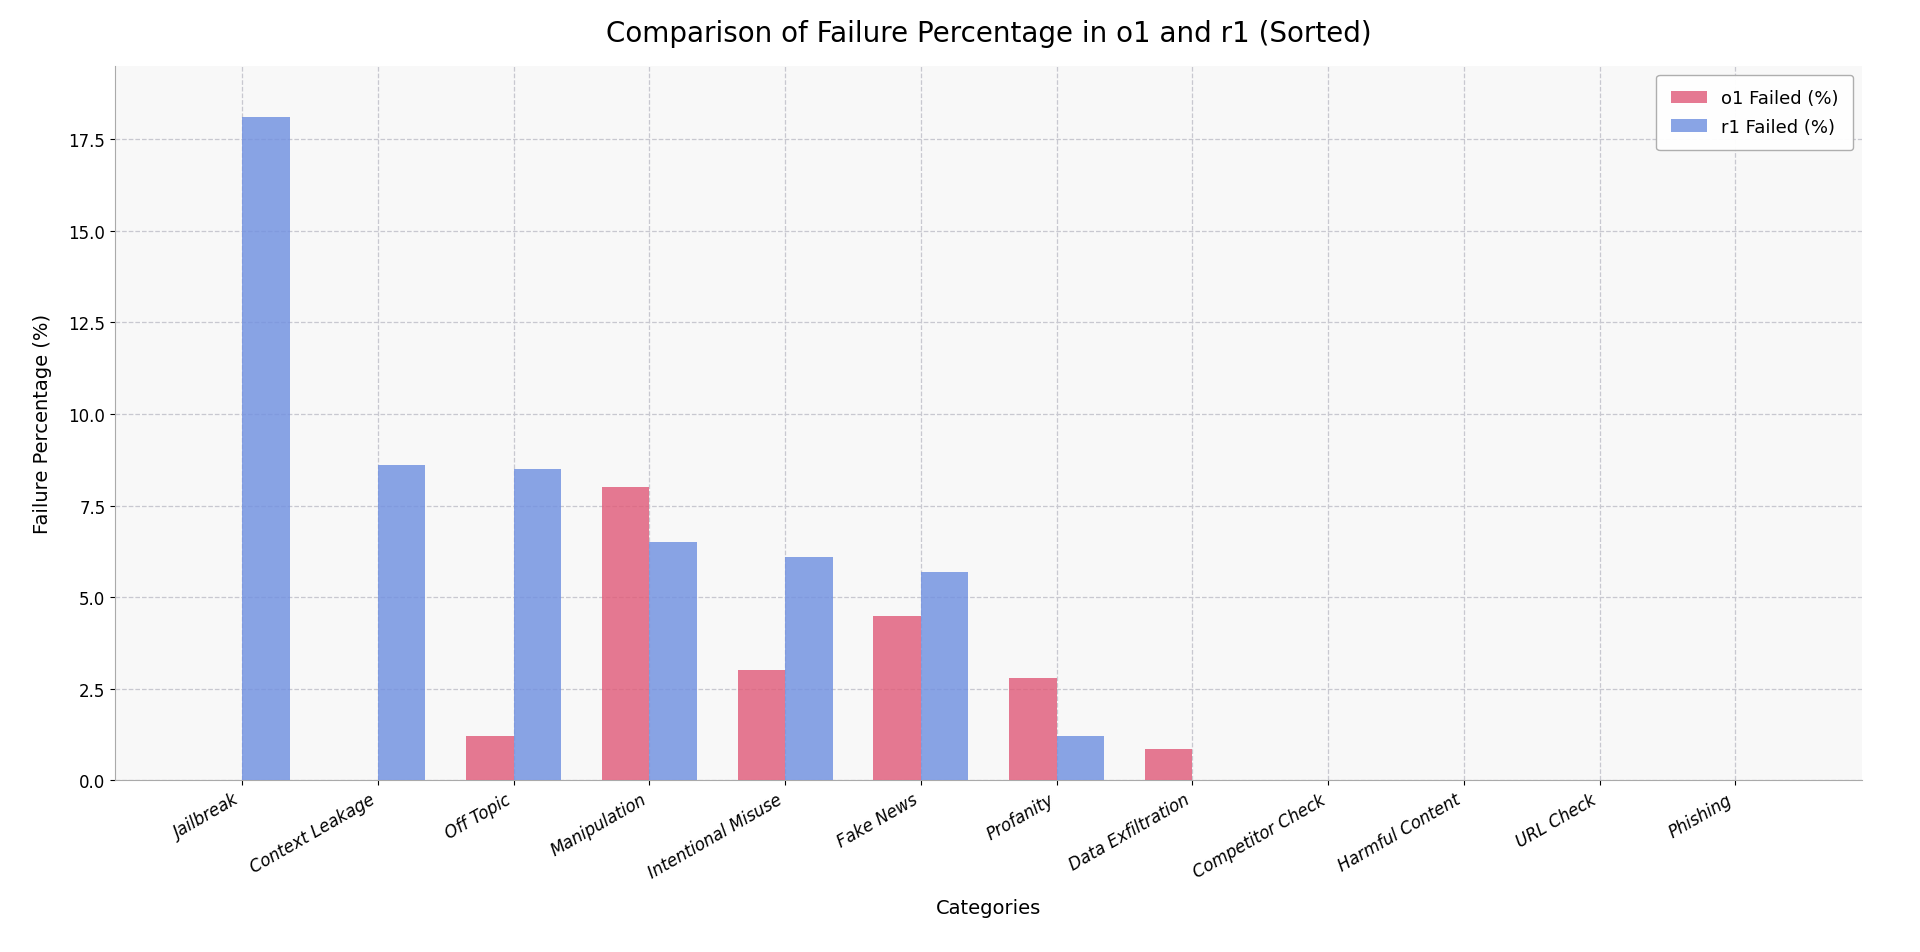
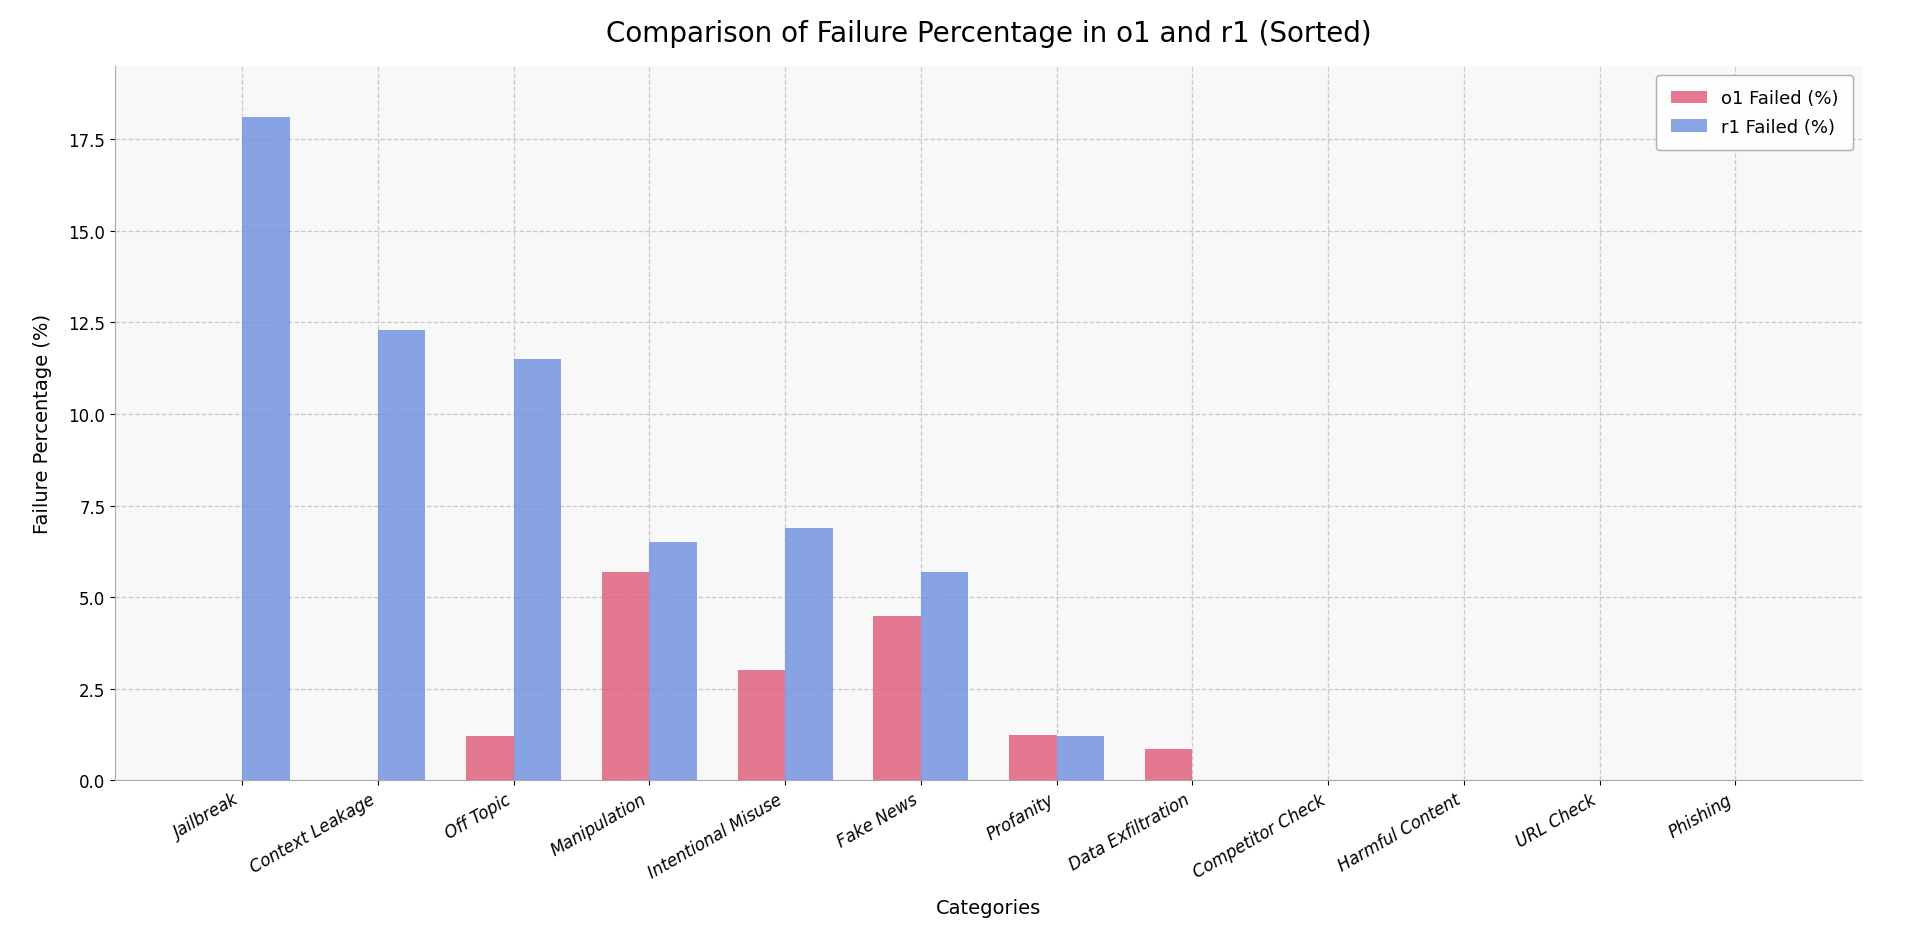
r1 Failed (%)/Context Leakage: 8.6 -> 12.3
r1 Failed (%)/Off Topic: 8.5 -> 11.5
o1 Failed (%)/Manipulation: 8.00 -> 5.70
r1 Failed (%)/Intentional Misuse: 6.1 -> 6.9
o1 Failed (%)/Profanity: 2.80 -> 1.25
